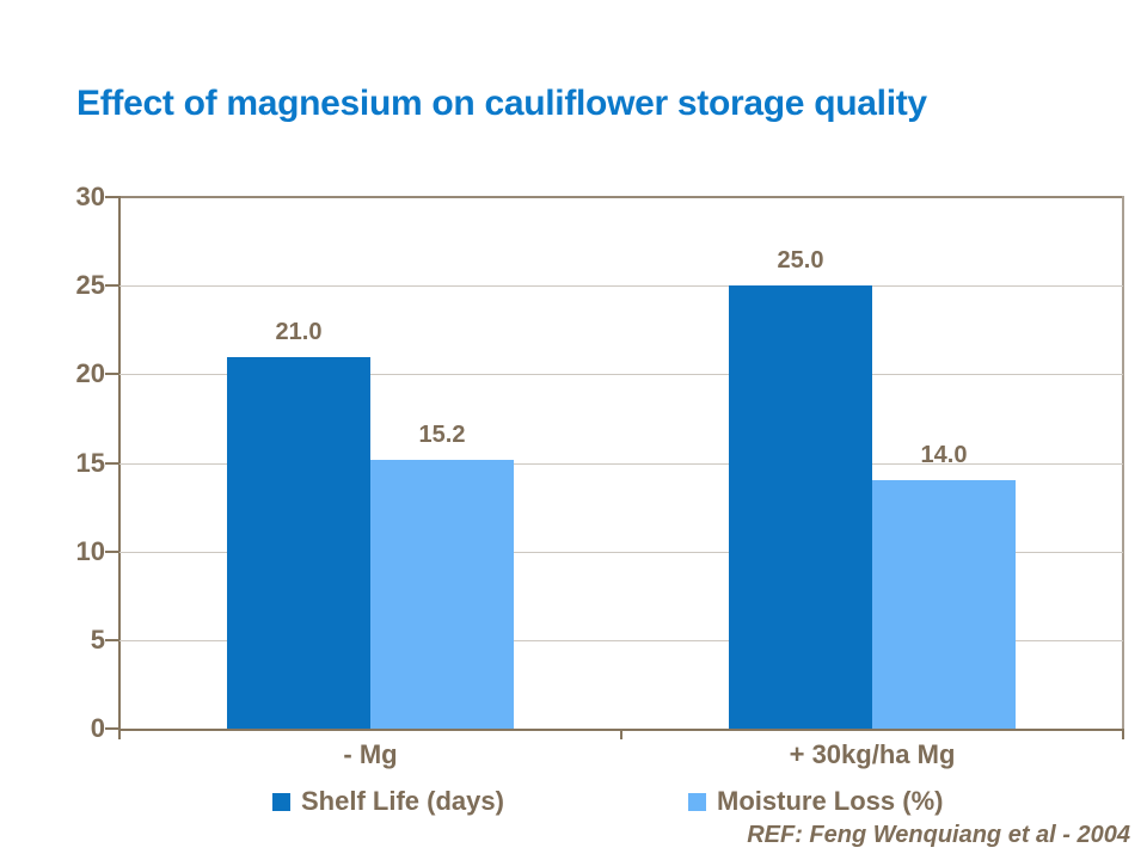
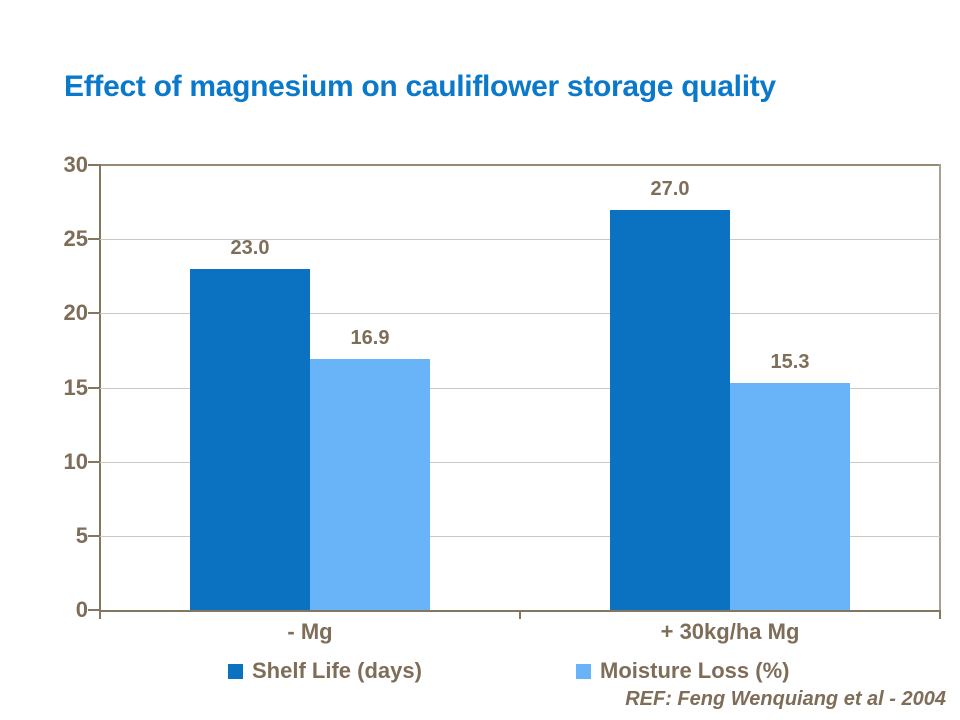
Shelf Life (days)/- Mg: 21.0 -> 23.0
Moisture Loss (%)/- Mg: 15.2 -> 16.9
Shelf Life (days)/+ 30kg/ha Mg: 25.0 -> 27.0
Moisture Loss (%)/+ 30kg/ha Mg: 14.0 -> 15.3
